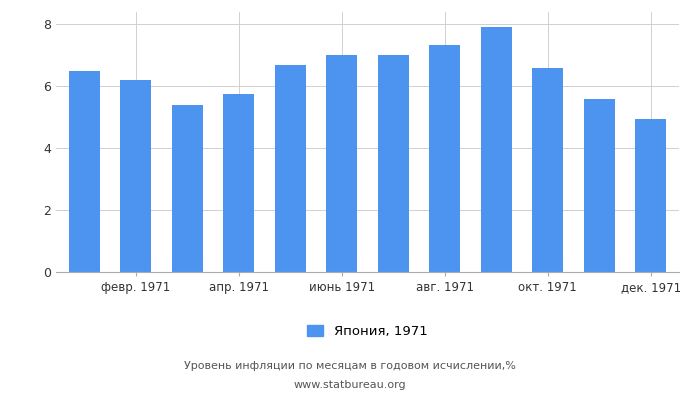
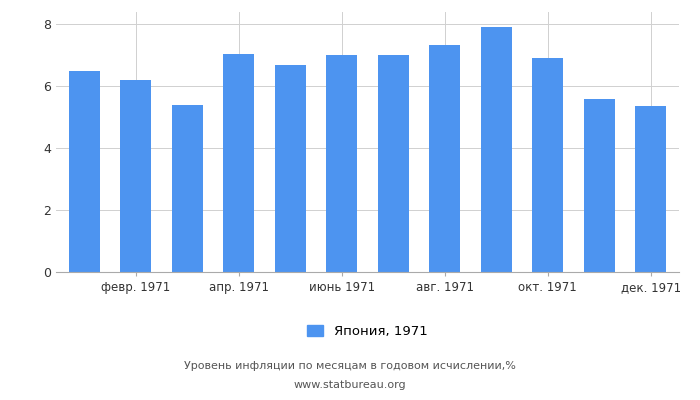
апр. 1971: 5.75 -> 7.05
окт. 1971: 6.60 -> 6.90
дек. 1971: 4.95 -> 5.35
